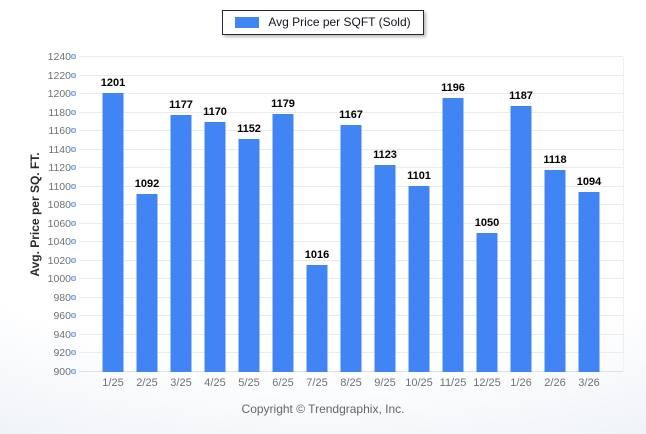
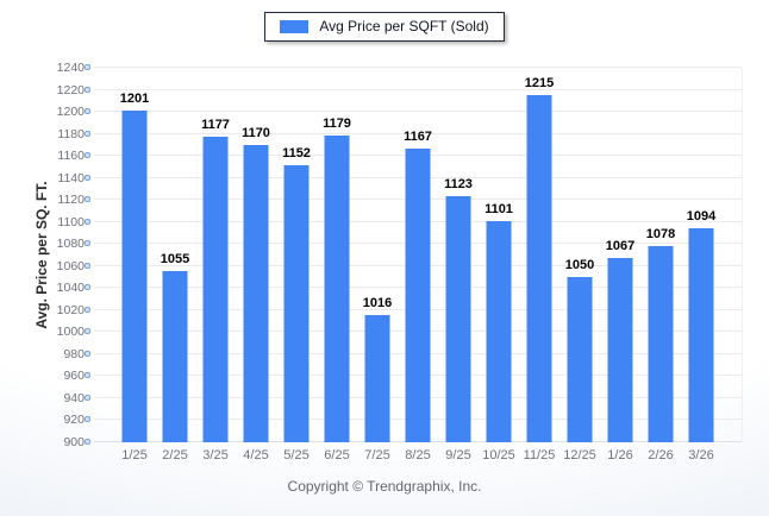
2/25: 1092 -> 1055
11/25: 1196 -> 1215
1/26: 1187 -> 1067
2/26: 1118 -> 1078
